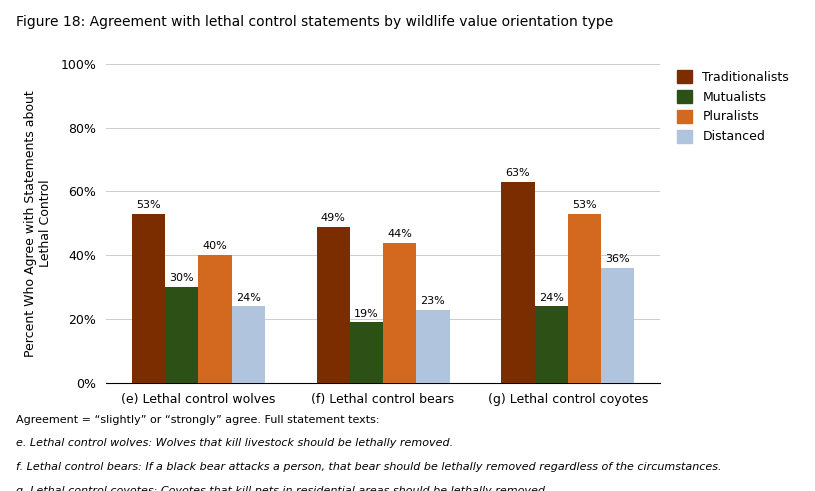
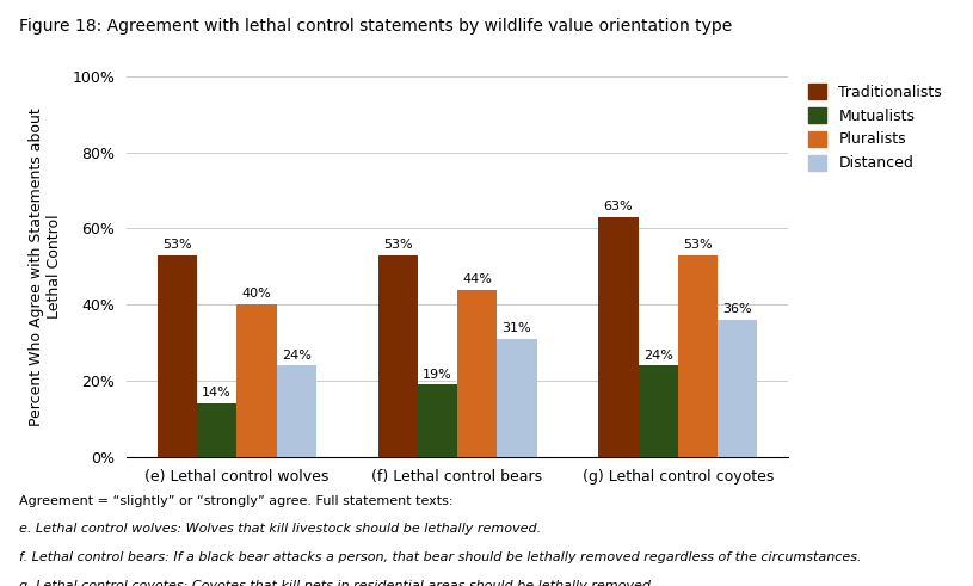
Mutualists/(e) Lethal control wolves: 30% -> 14%
Traditionalists/(f) Lethal control bears: 49% -> 53%
Distanced/(f) Lethal control bears: 23% -> 31%
